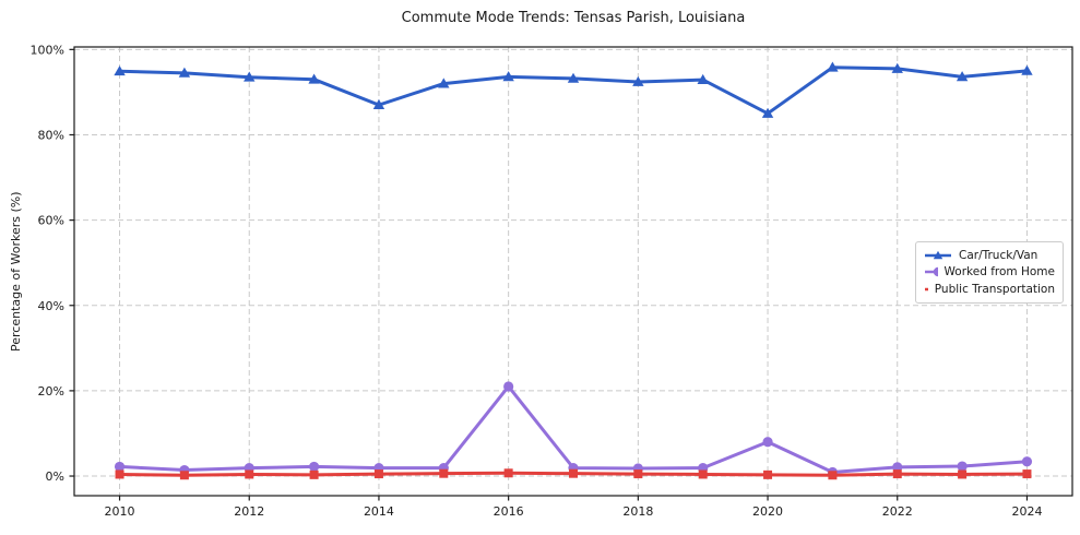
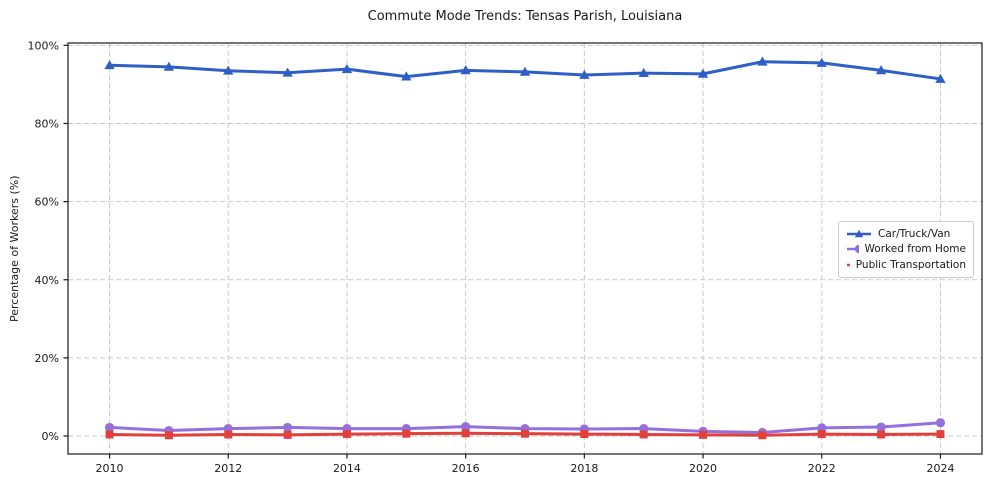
Car/Truck/Van/2014: 87% -> 94%
Worked from Home/2016: 21% -> 2%
Car/Truck/Van/2020: 85% -> 93%
Worked from Home/2020: 8% -> 1%
Car/Truck/Van/2024: 95% -> 91%
